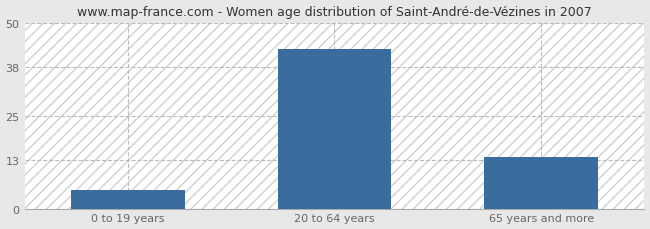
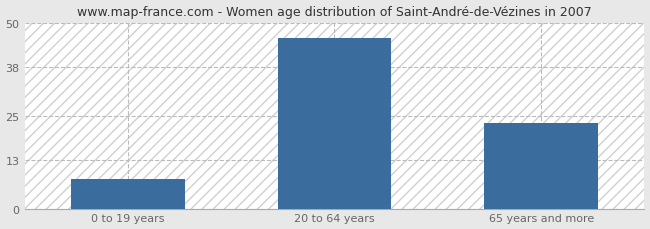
0 to 19 years: 5 -> 8
20 to 64 years: 43 -> 46
65 years and more: 14 -> 23
